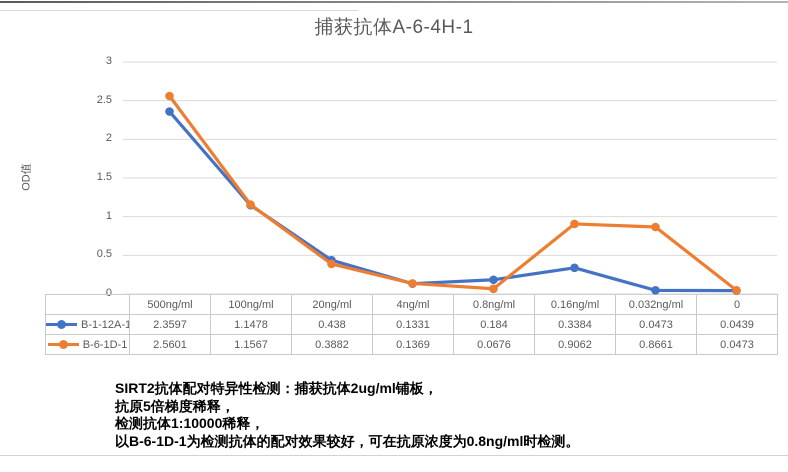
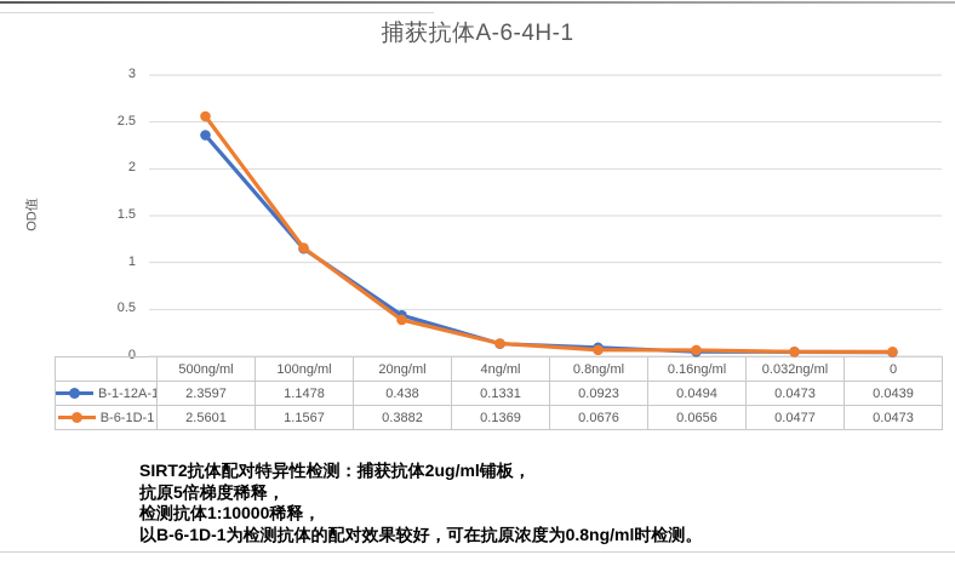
B-1-12A-1/0.8ng/ml: 0.184 -> 0.0923
B-1-12A-1/0.16ng/ml: 0.3384 -> 0.0494
B-6-1D-1/0.16ng/ml: 0.9062 -> 0.0656
B-6-1D-1/0.032ng/ml: 0.8661 -> 0.0477
